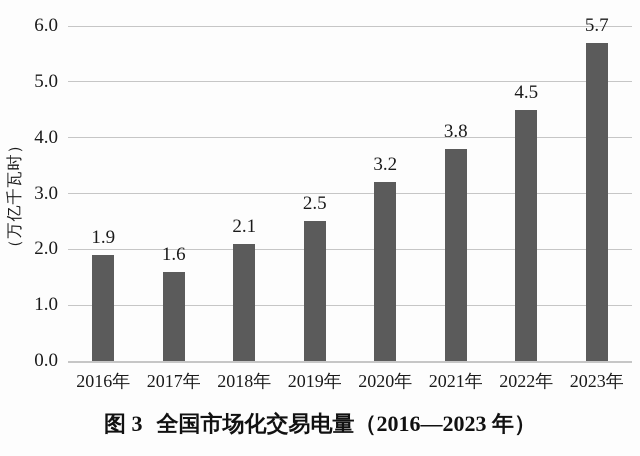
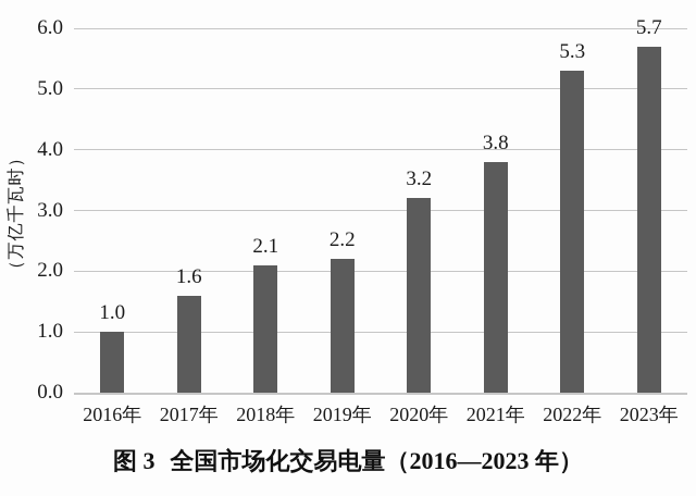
2016年: 1.9 -> 1.0
2019年: 2.5 -> 2.2
2022年: 4.5 -> 5.3
